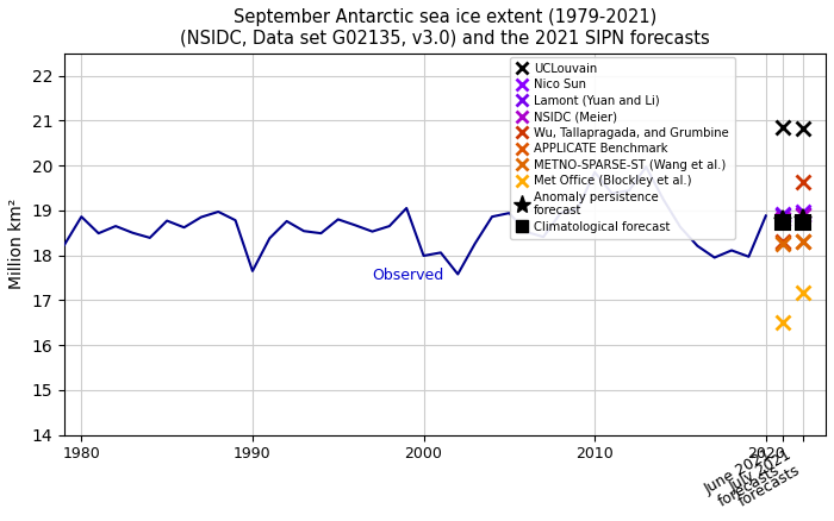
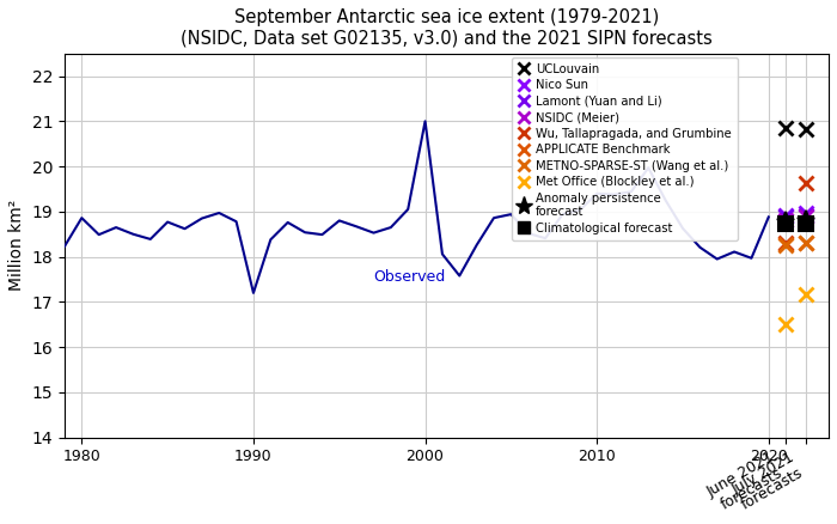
1990: 17.65 -> 17.20
2000: 17.99 -> 21.00
2010: 19.85 -> 19.40
